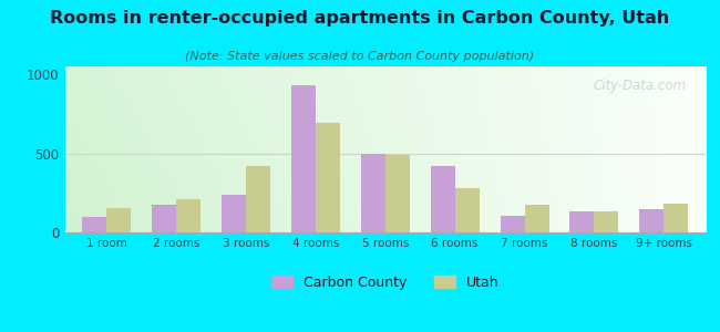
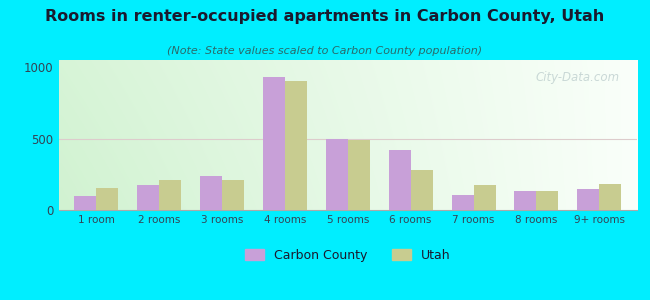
Utah/3 rooms: 420 -> 210
Utah/4 rooms: 690 -> 900
